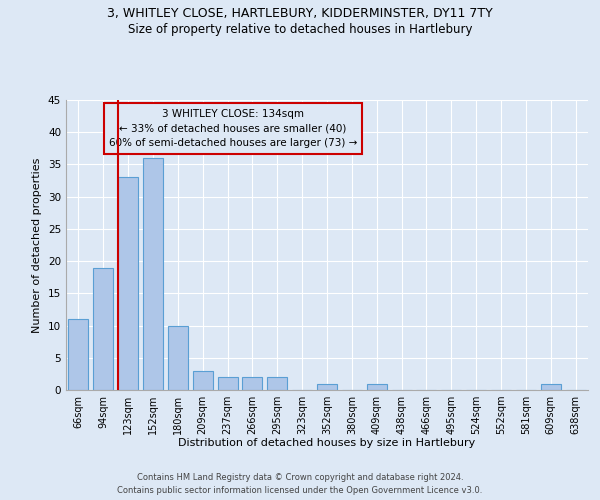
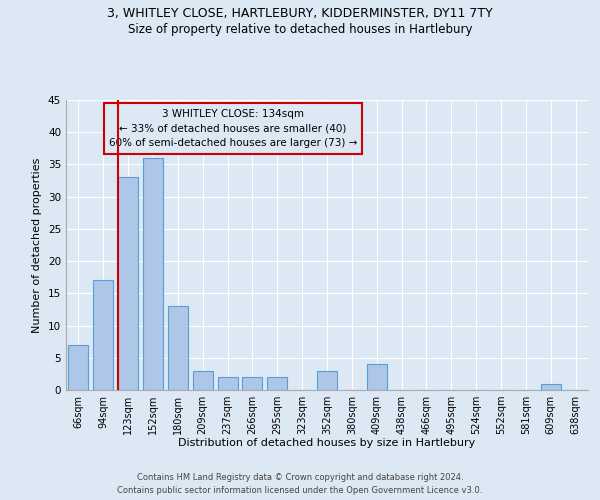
66sqm: 11 -> 7
94sqm: 19 -> 17
180sqm: 10 -> 13
352sqm: 1 -> 3
409sqm: 1 -> 4
